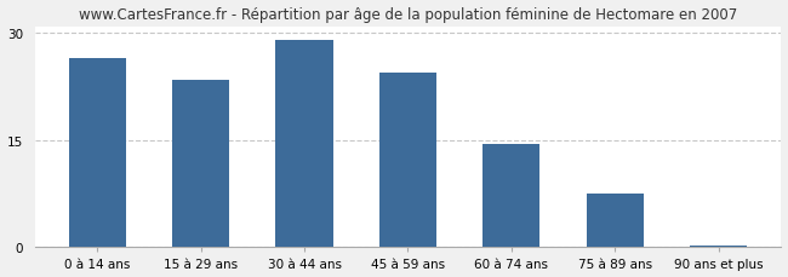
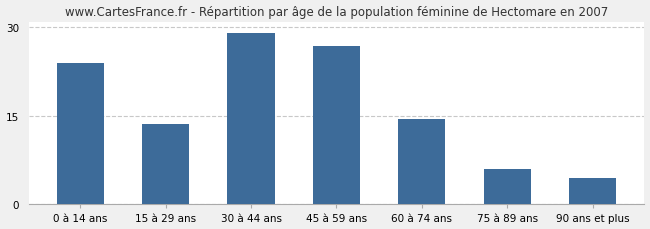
0 à 14 ans: 26.5 -> 24.0
15 à 29 ans: 23.5 -> 13.6
45 à 59 ans: 24.5 -> 26.8
75 à 89 ans: 7.5 -> 6.0
90 ans et plus: 0.3 -> 4.4
